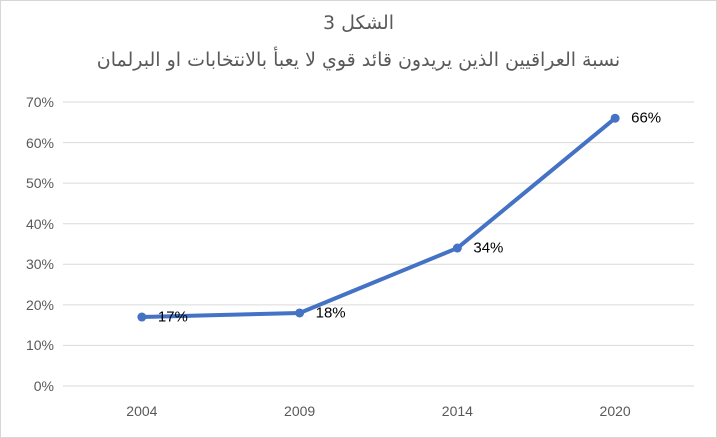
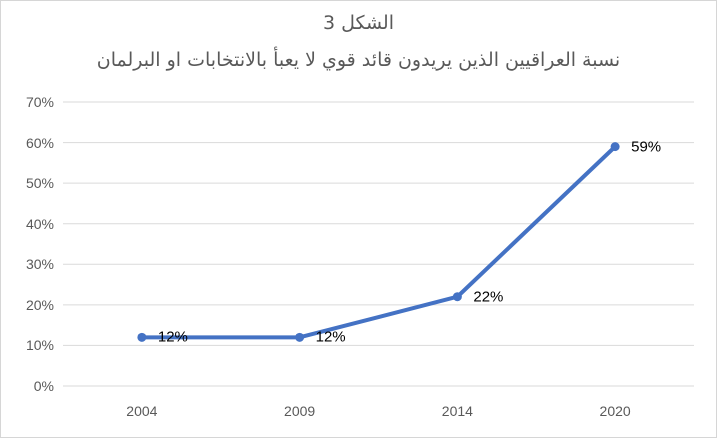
2004: 17% -> 12%
2009: 18% -> 12%
2014: 34% -> 22%
2020: 66% -> 59%
